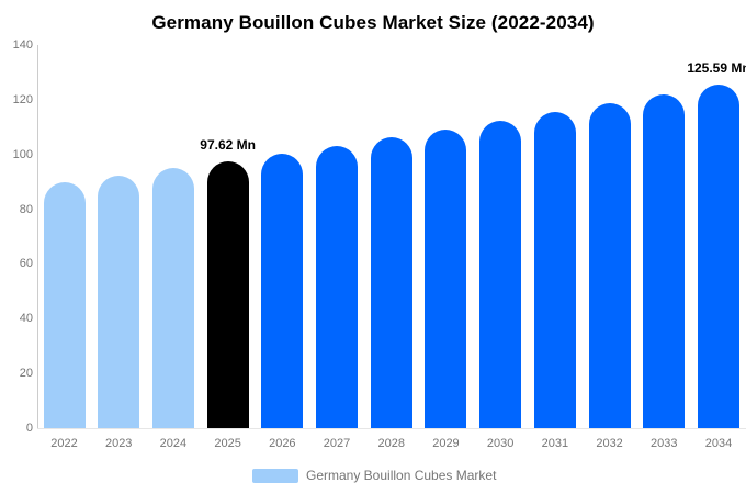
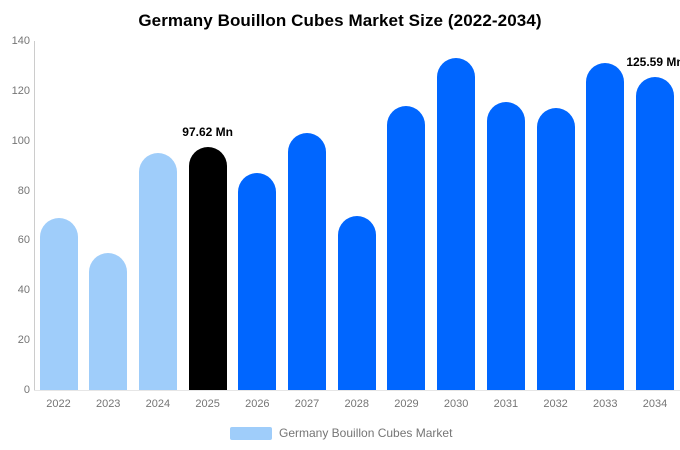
2022: 90 -> 69
2023: 92 -> 55
2026: 100 -> 87
2028: 106 -> 70
2029: 109 -> 114
2030: 112 -> 133
2032: 119 -> 113
2033: 122 -> 131
